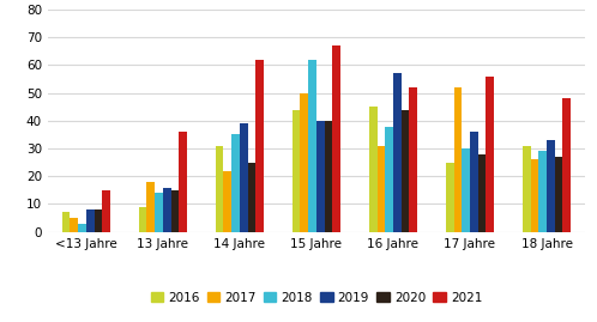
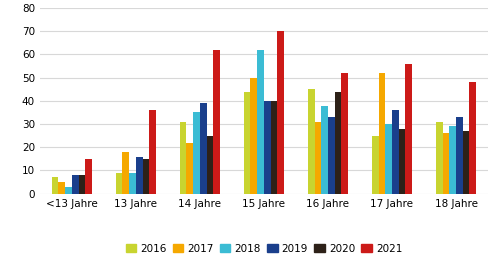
2018/13 Jahre: 14 -> 9
2021/15 Jahre: 67 -> 70
2019/16 Jahre: 57 -> 33
